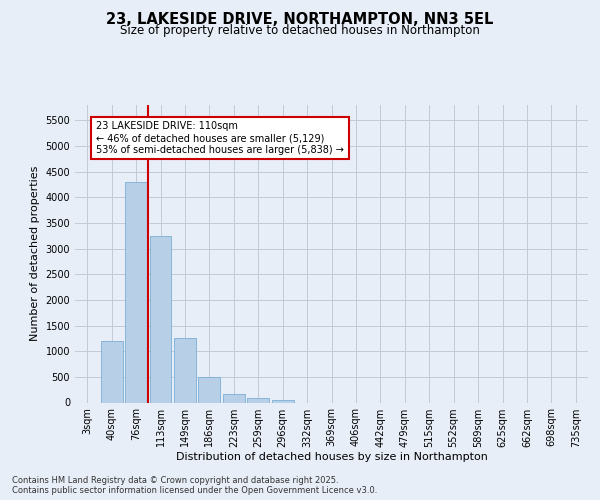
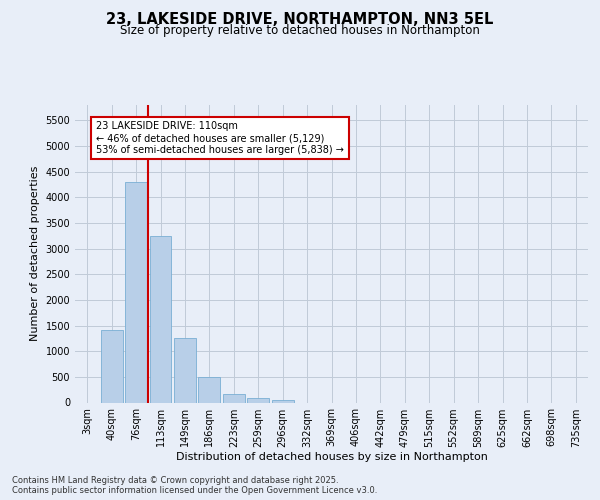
40sqm: 1200 -> 1420
